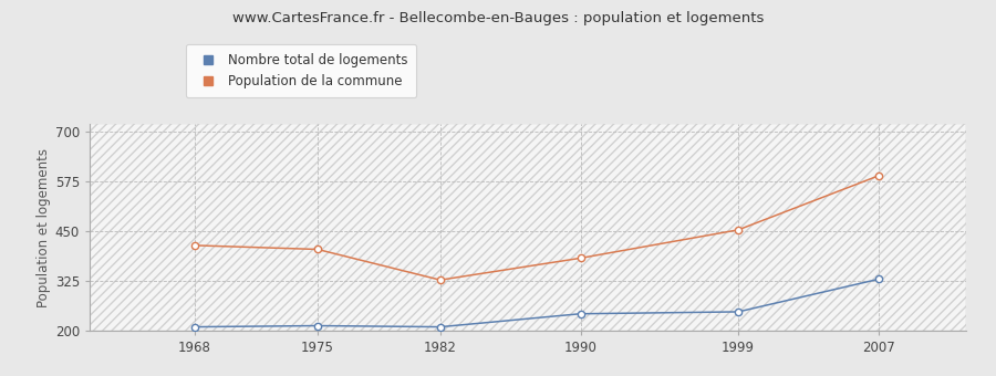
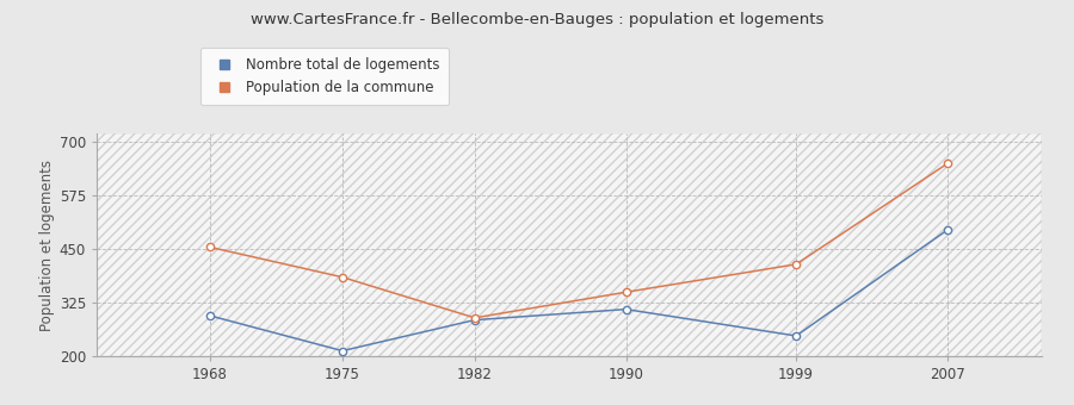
Nombre total de logements/1968: 210 -> 295
Population de la commune/1968: 415 -> 455
Population de la commune/1975: 405 -> 385
Nombre total de logements/1982: 210 -> 285
Population de la commune/1982: 328 -> 290
Nombre total de logements/1990: 243 -> 310
Population de la commune/1990: 383 -> 350
Population de la commune/1999: 454 -> 415
Nombre total de logements/2007: 330 -> 495
Population de la commune/2007: 590 -> 650
